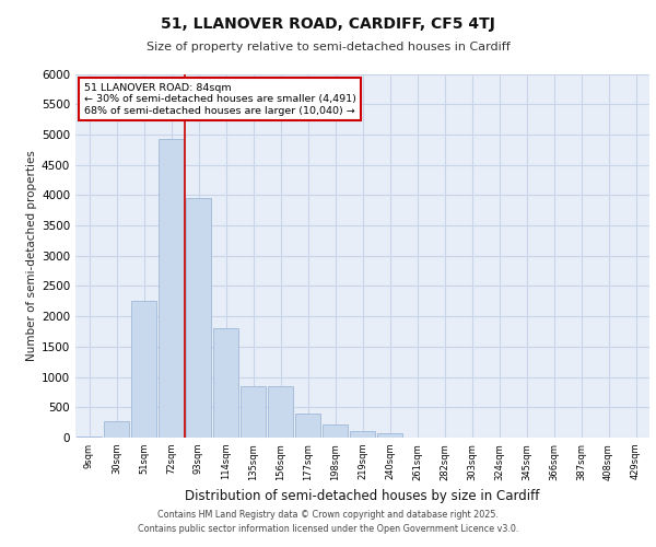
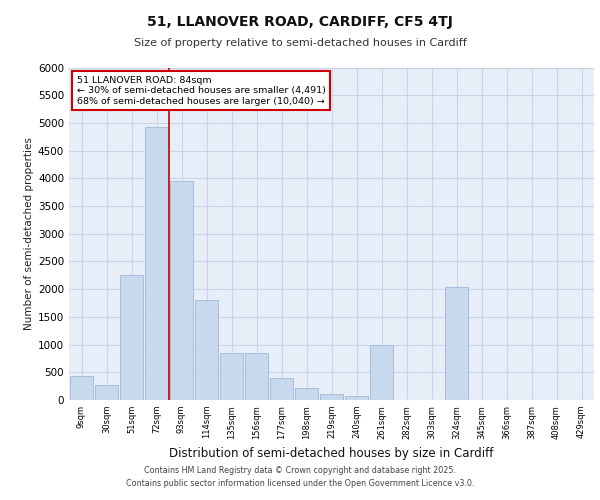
9sqm: 20 -> 440
261sqm: 0 -> 1000
324sqm: 0 -> 2040
